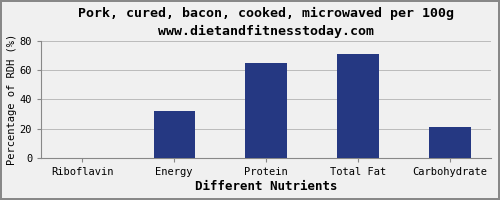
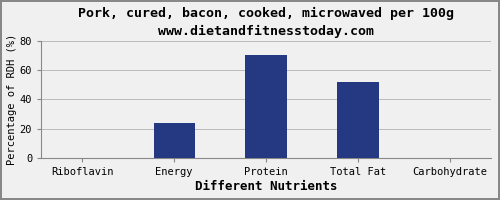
Energy: 32 -> 24
Protein: 65 -> 70
Total Fat: 71 -> 52
Carbohydrate: 21 -> 0
